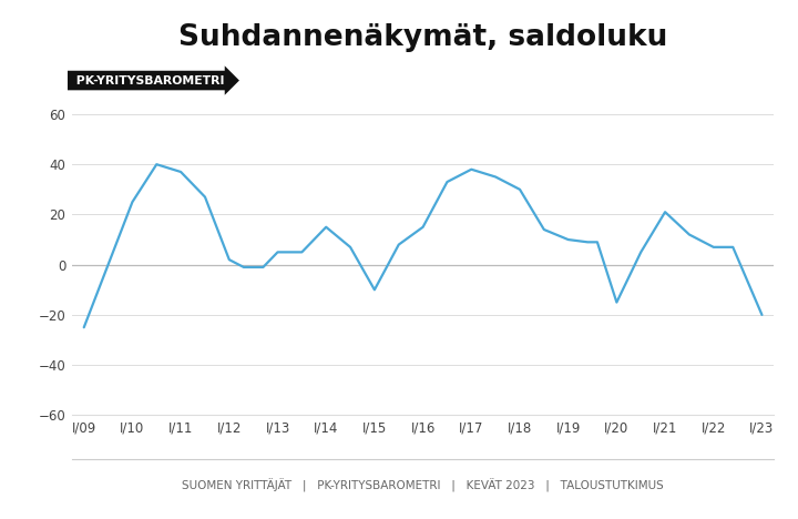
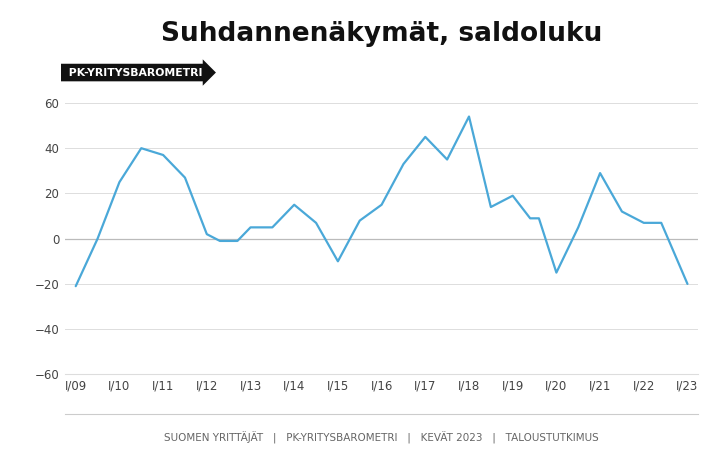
I/09: -25 -> -21
I/17: 38 -> 45
I/18: 30 -> 54
I/19: 10 -> 19
I/21: 21 -> 29
